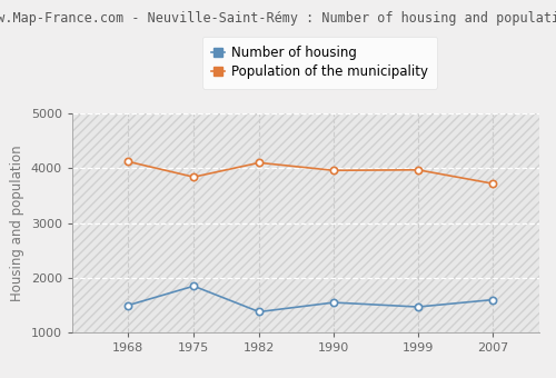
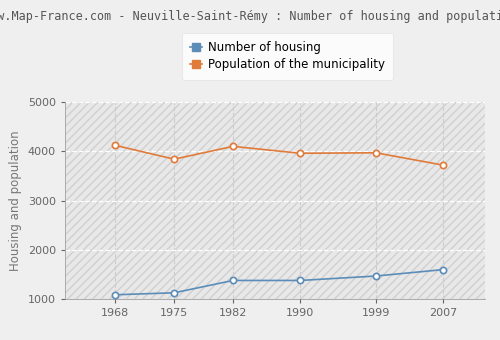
Number of housing/1968: 1500 -> 1090
Number of housing/1975: 1850 -> 1130
Number of housing/1990: 1550 -> 1380
